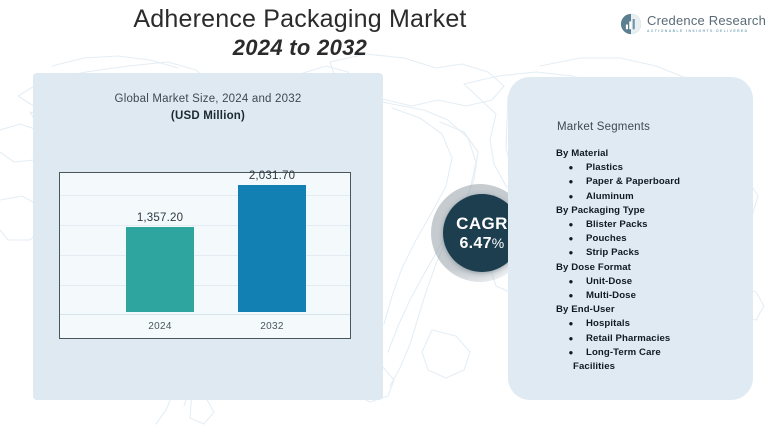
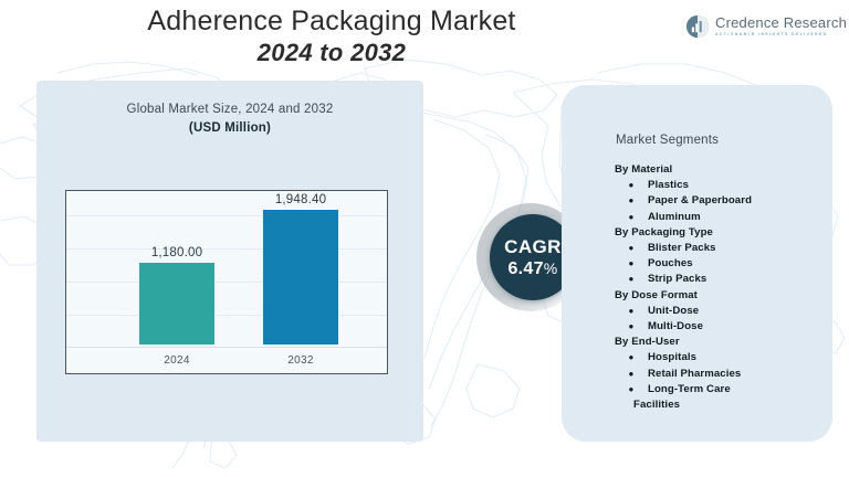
2024: 1,357.20 -> 1,180.00
2032: 2,031.70 -> 1,948.40
